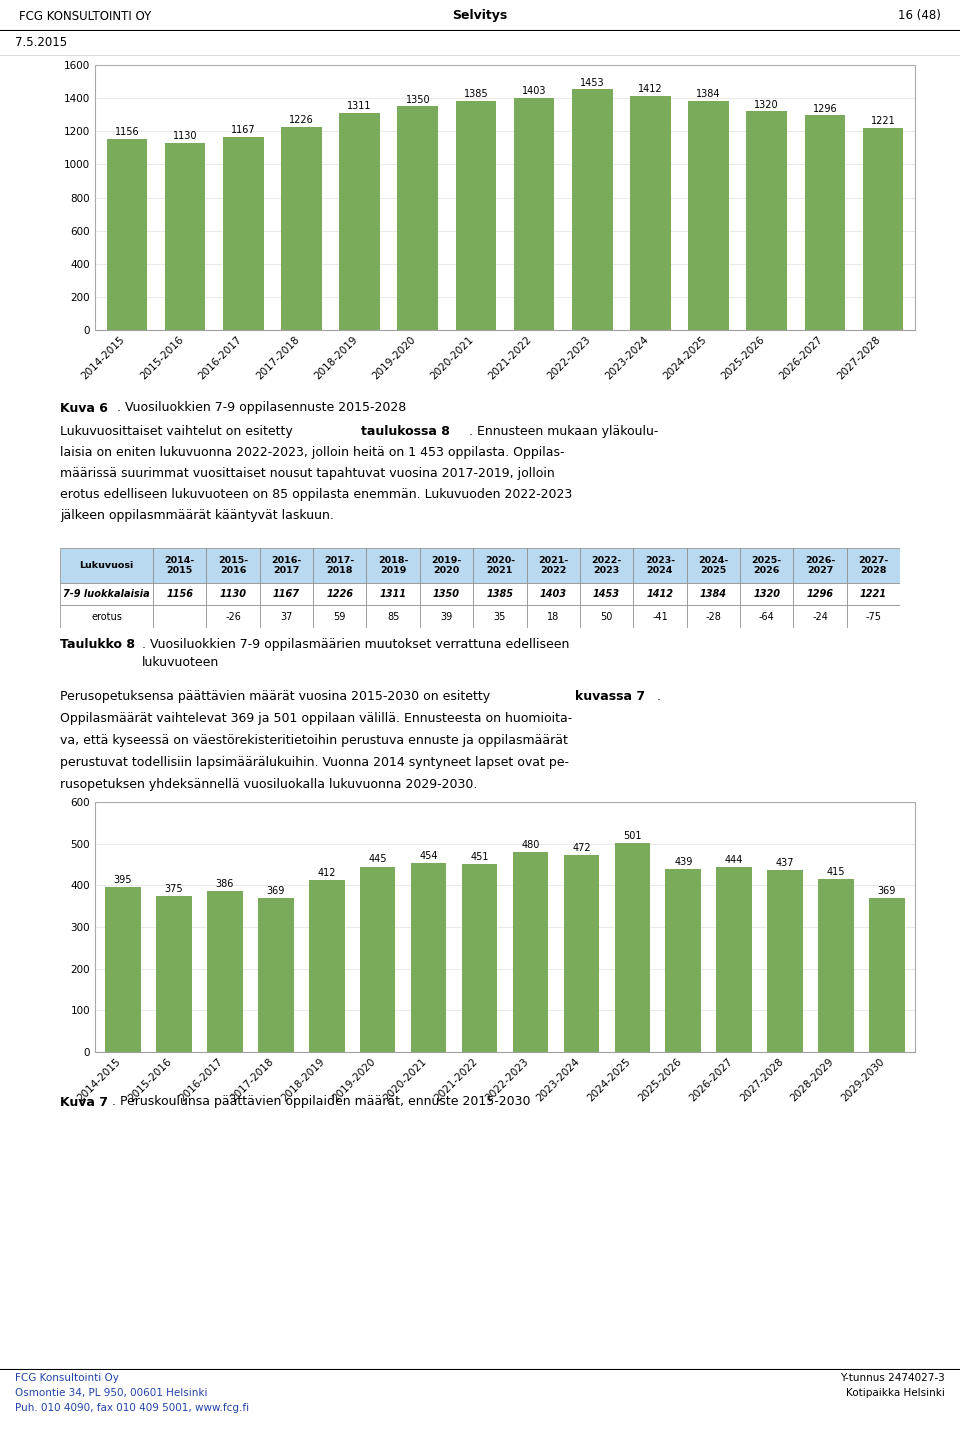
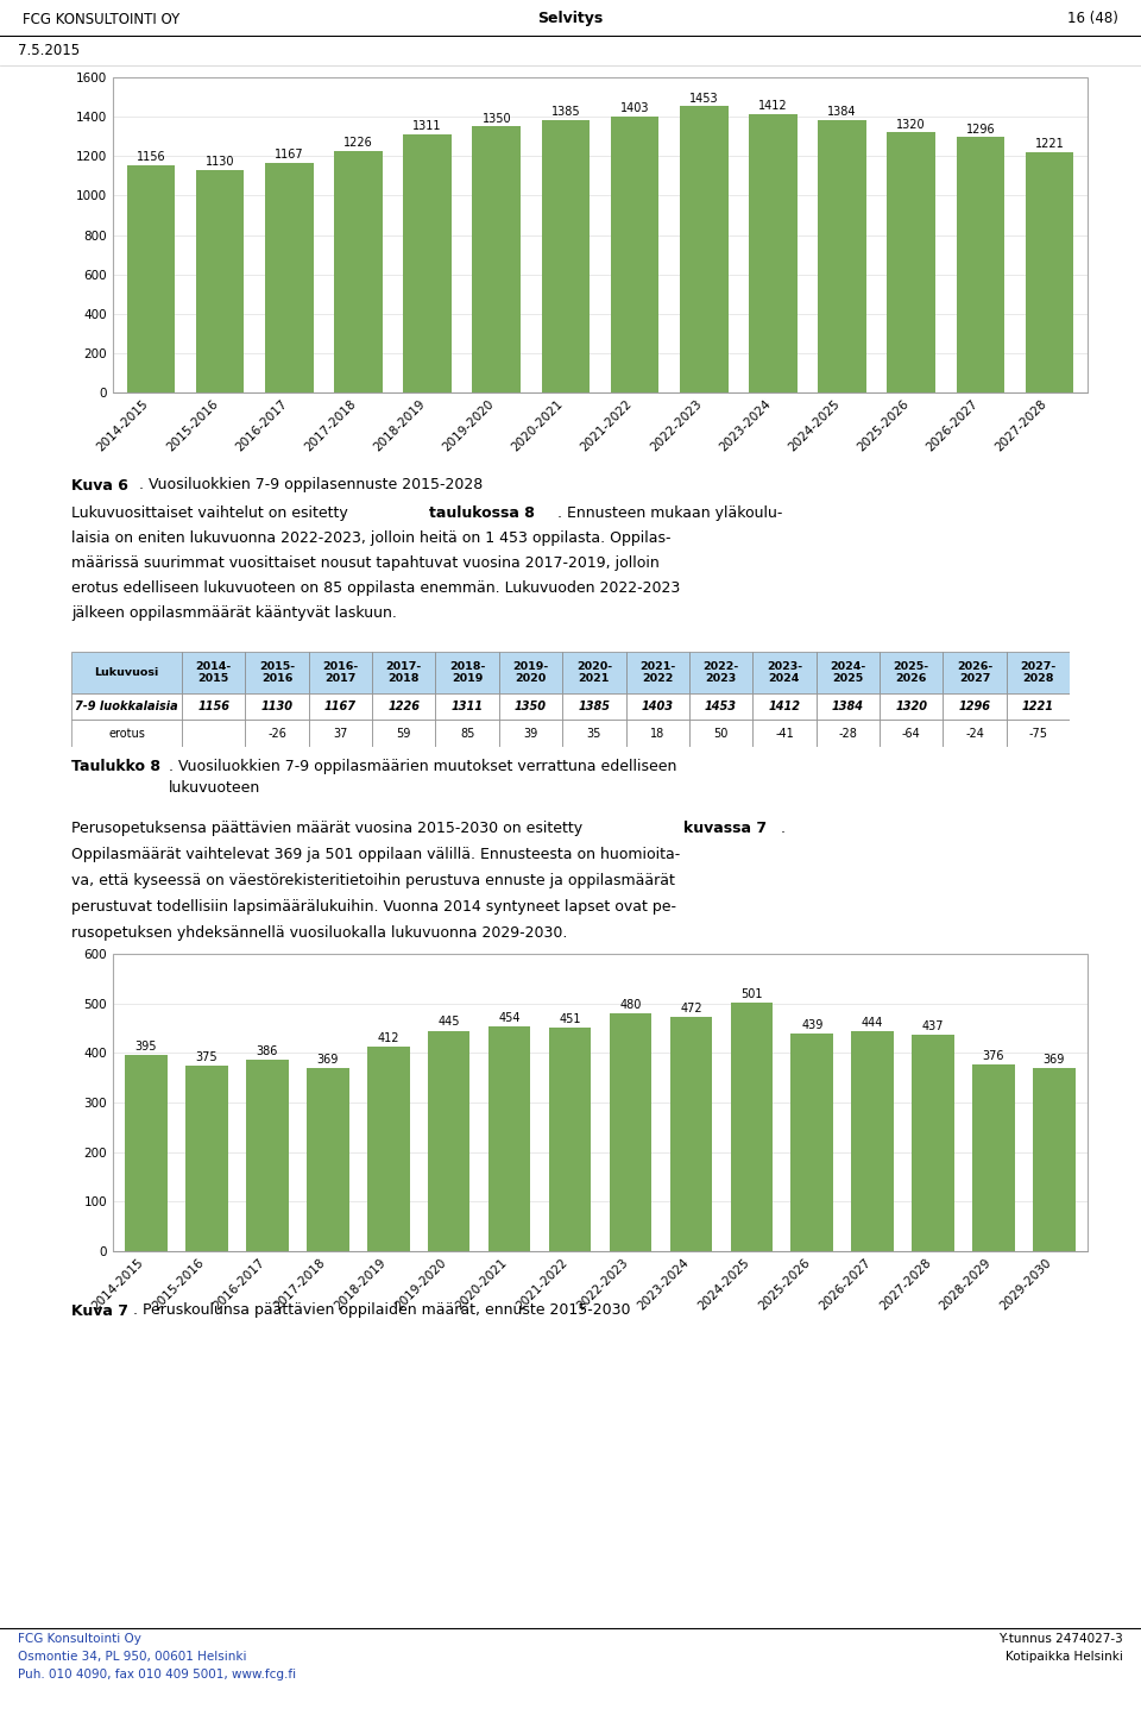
2028-2029: 415 -> 376
